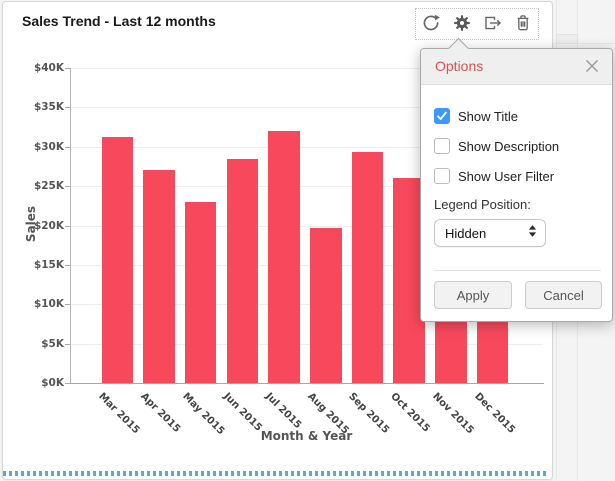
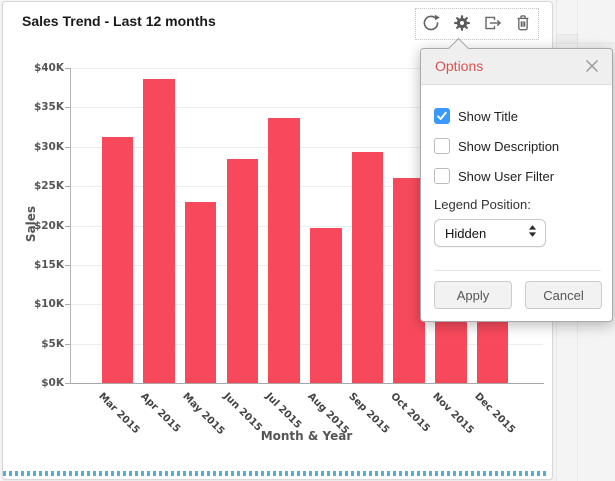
Apr 2015: $27K -> $39K
Jul 2015: $32K -> $34K
